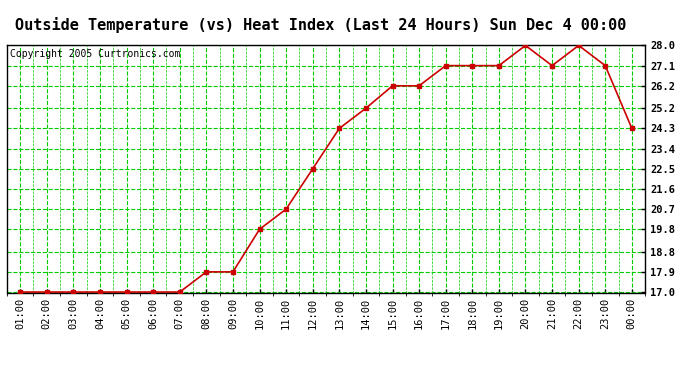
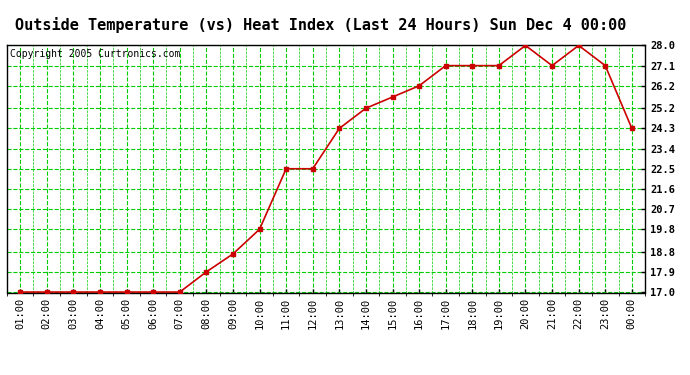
09:00: 17.9 -> 18.7
11:00: 20.7 -> 22.5
15:00: 26.2 -> 25.7
